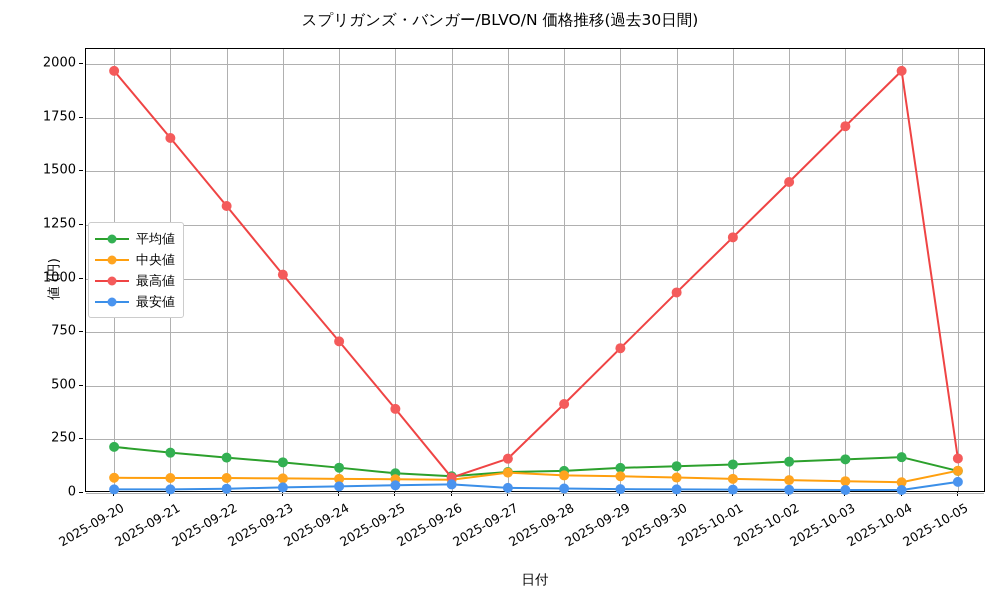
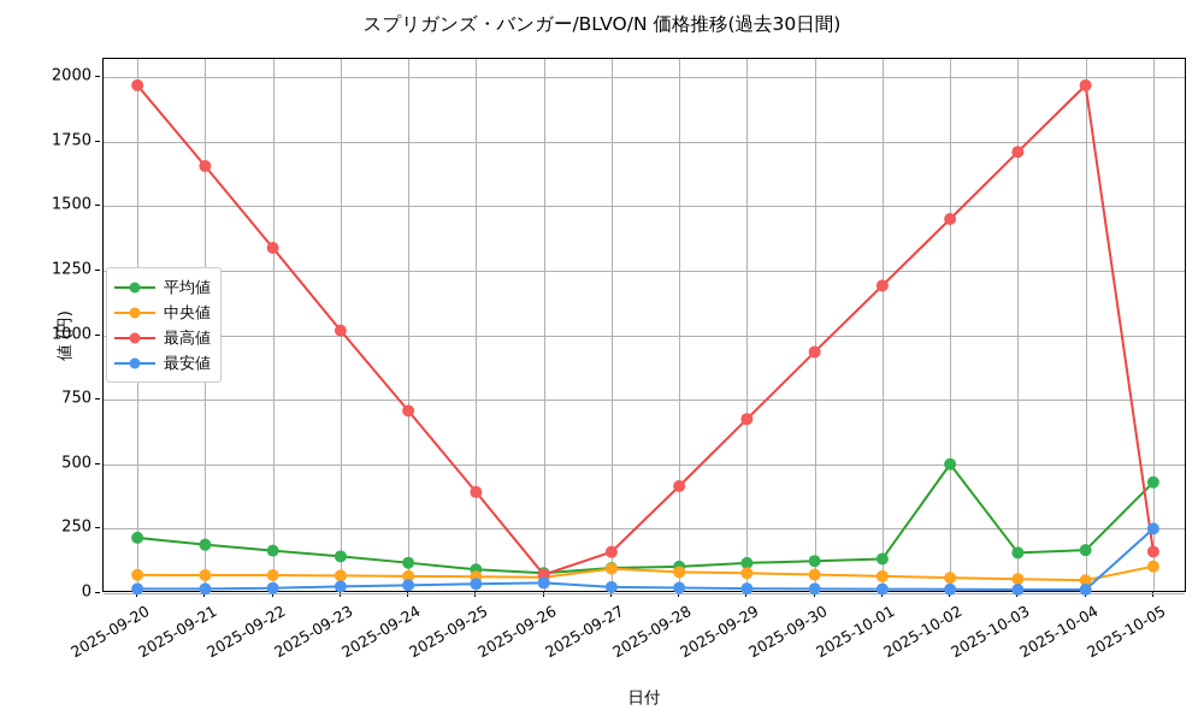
平均値/2025-10-02: 150 -> 500
平均値/2025-10-05: 100 -> 430
最安値/2025-10-05: 50 -> 250
